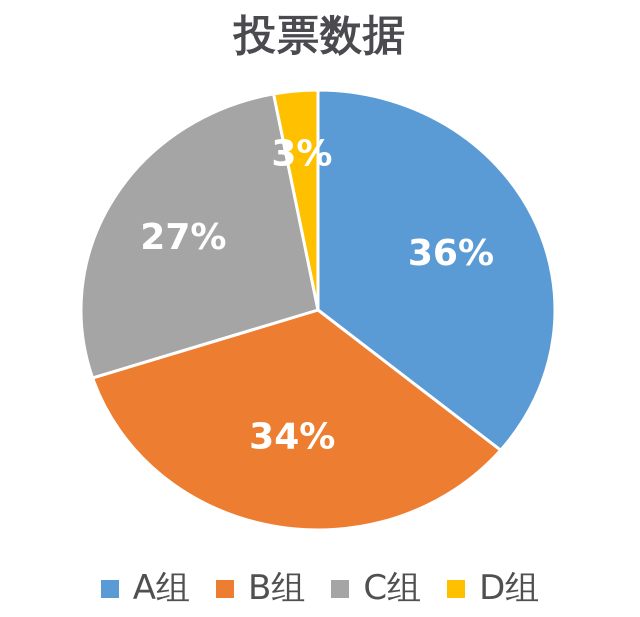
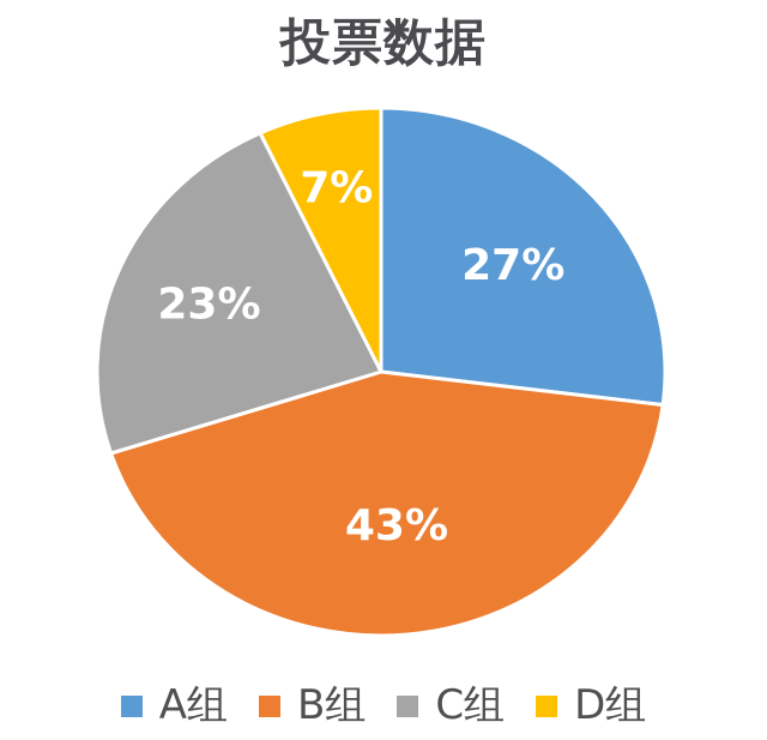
A组: 36% -> 27%
B组: 34% -> 43%
C组: 27% -> 23%
D组: 3% -> 7%
